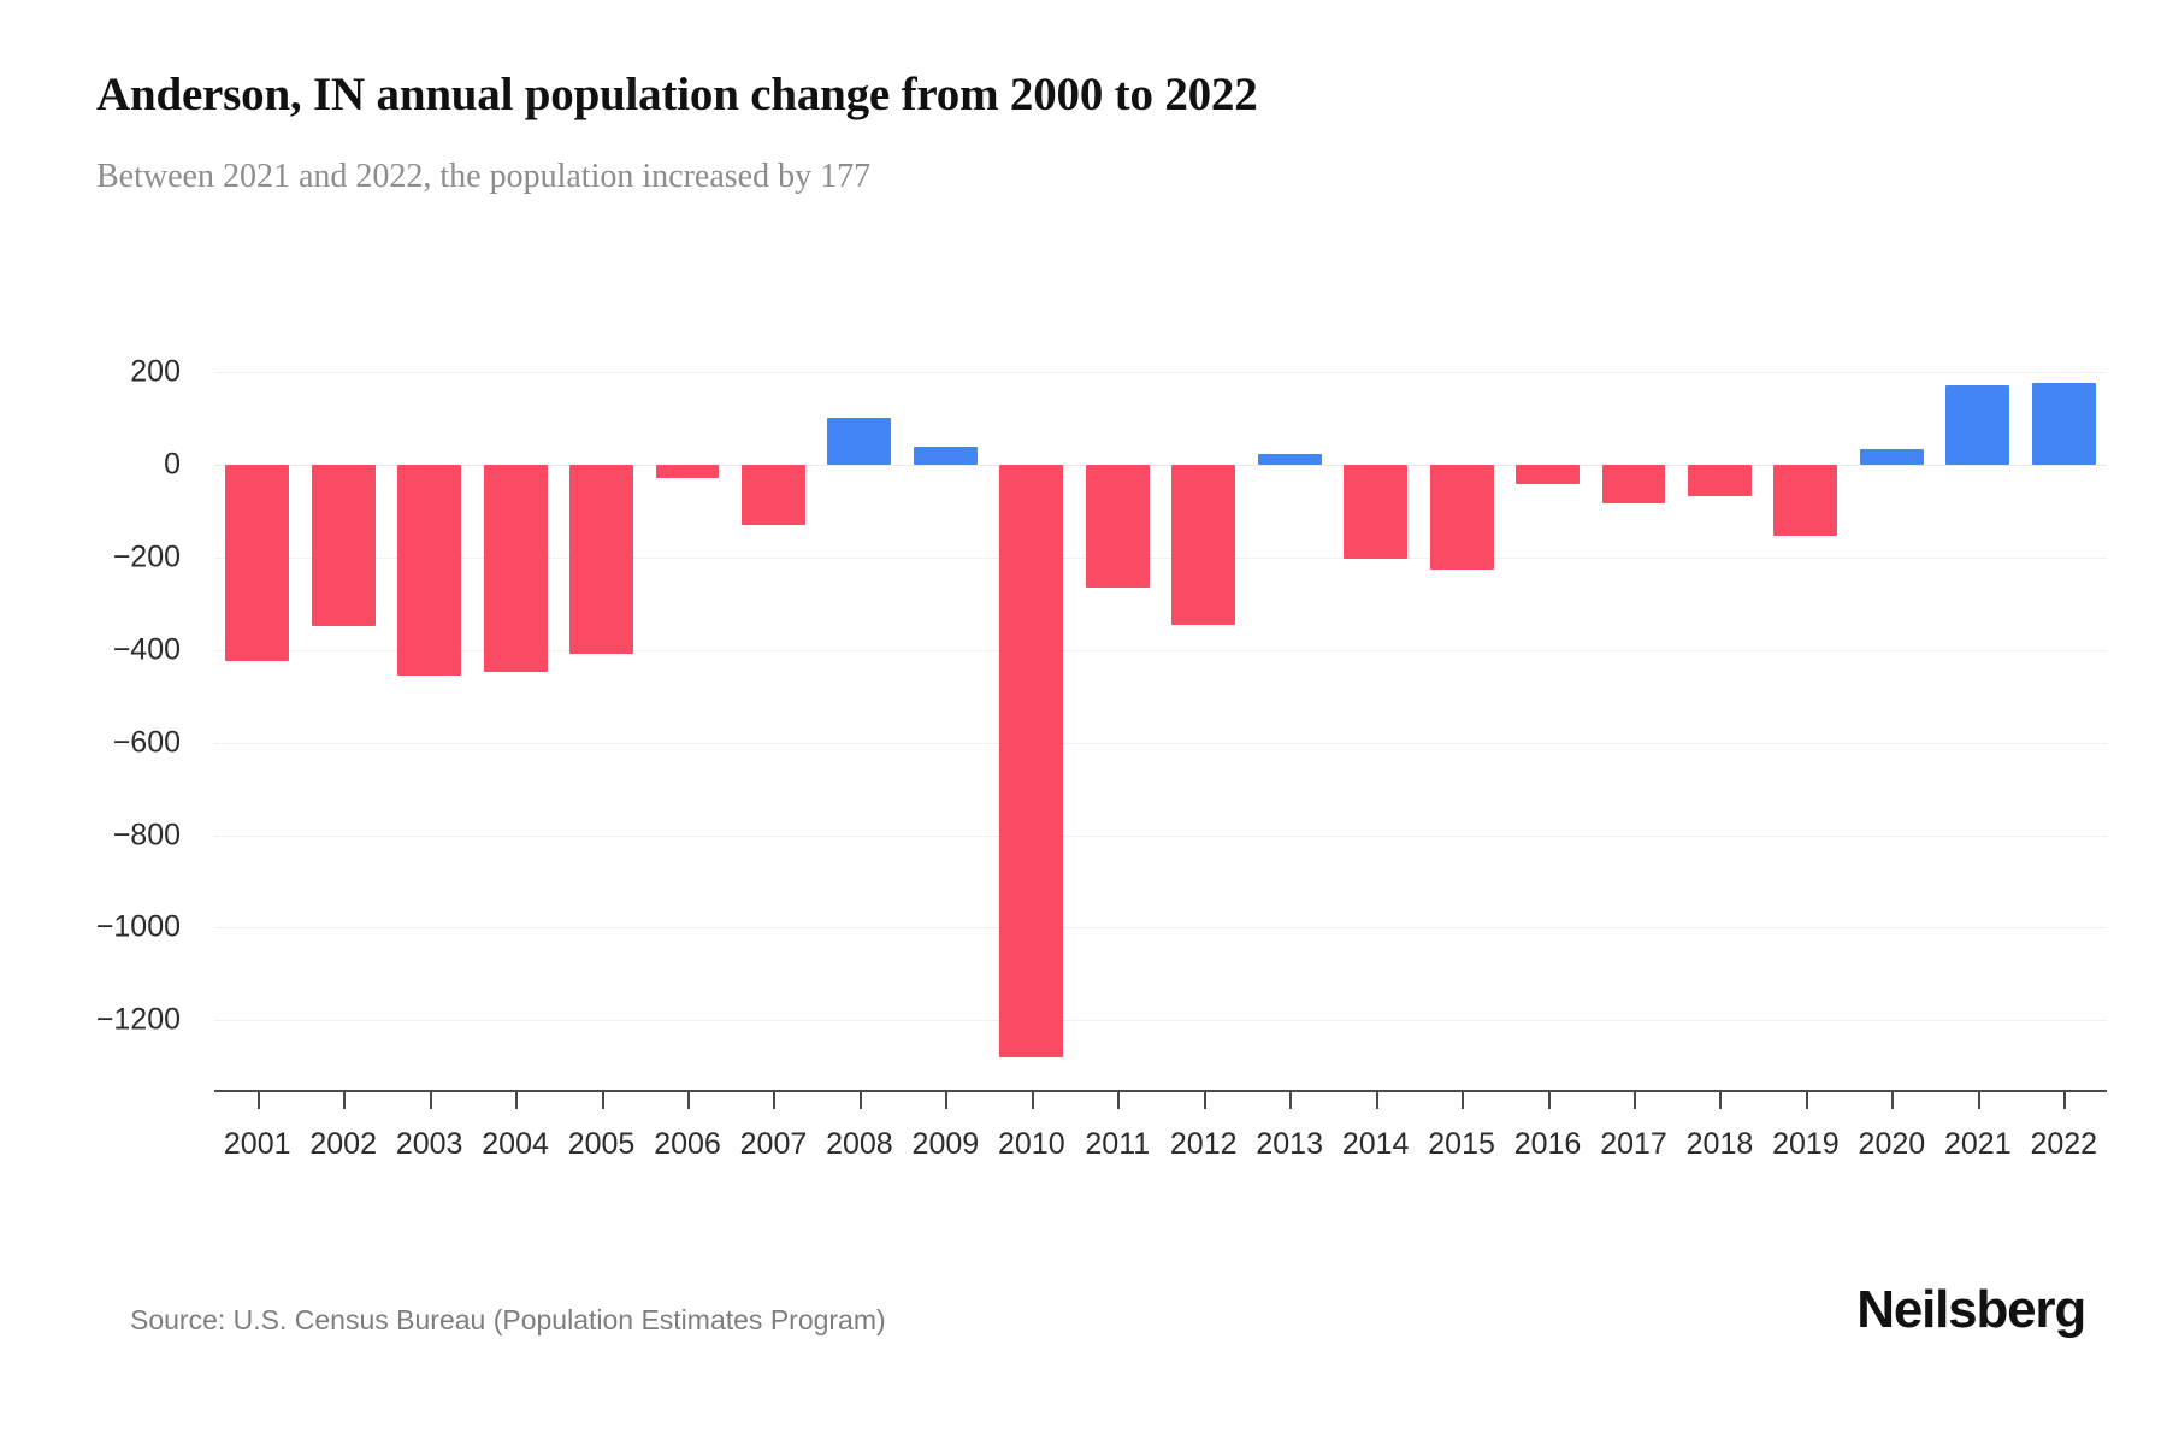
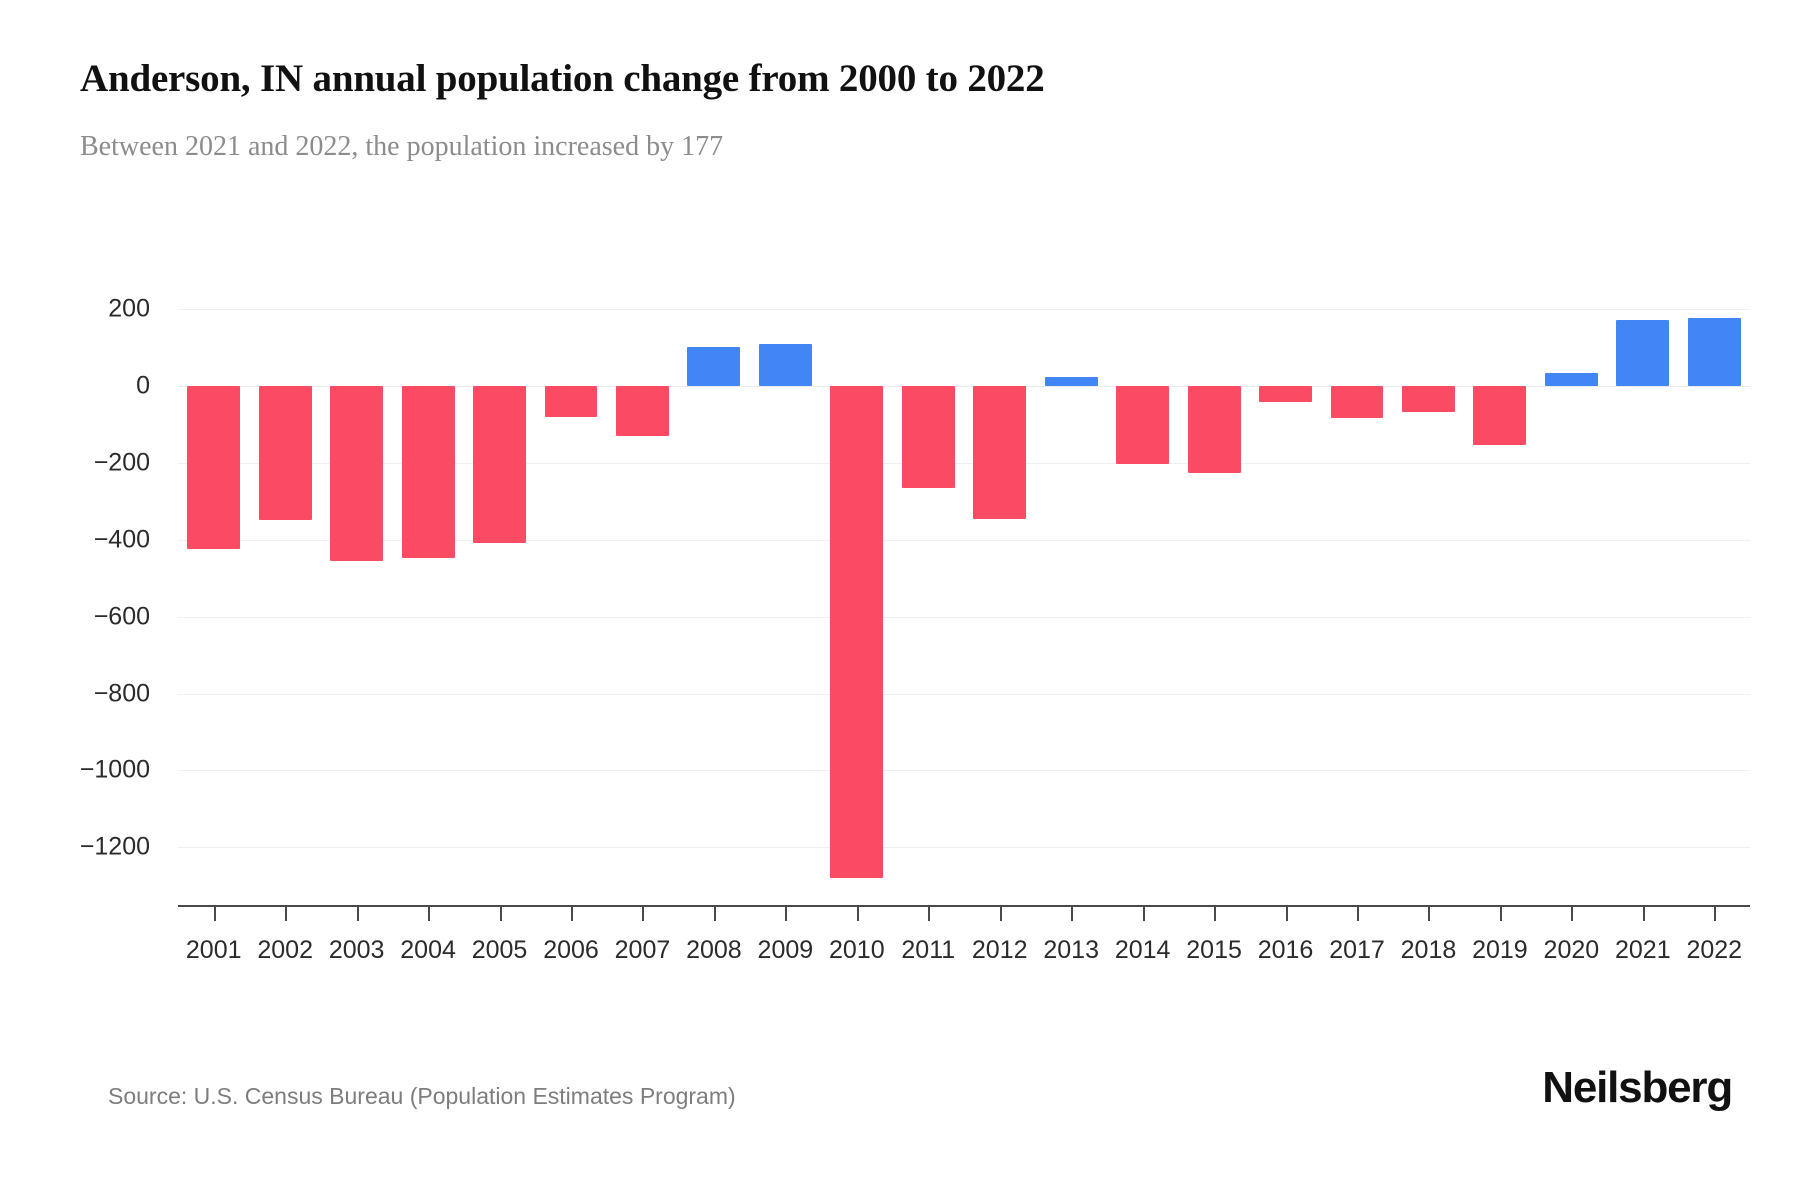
2006: -30 -> -80
2009: 40 -> 110
